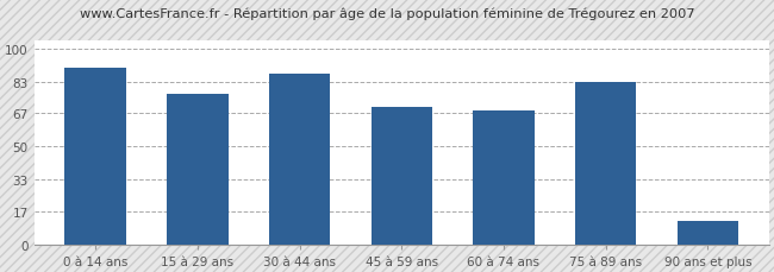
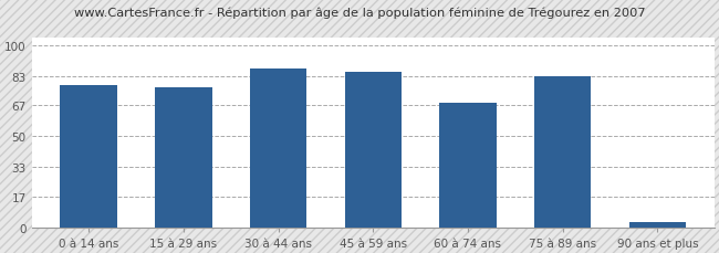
0 à 14 ans: 90 -> 78
45 à 59 ans: 70 -> 85
90 ans et plus: 12 -> 3
